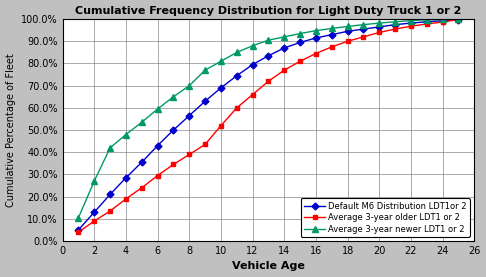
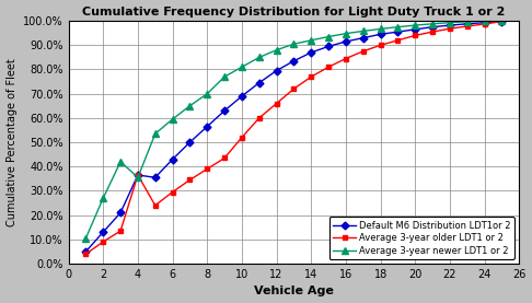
Default M6 Distribution LDT1or 2/4: 28.5% -> 36.5%
Average 3-year older LDT1 or 2/4: 19.0% -> 36.5%
Average 3-year newer LDT1 or 2/4: 48.0% -> 35.5%
